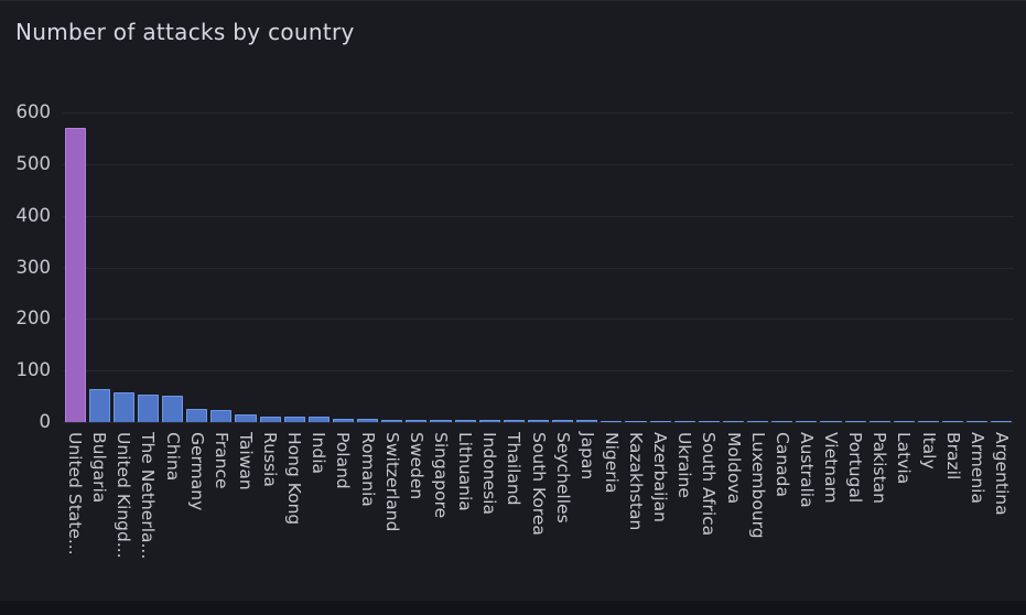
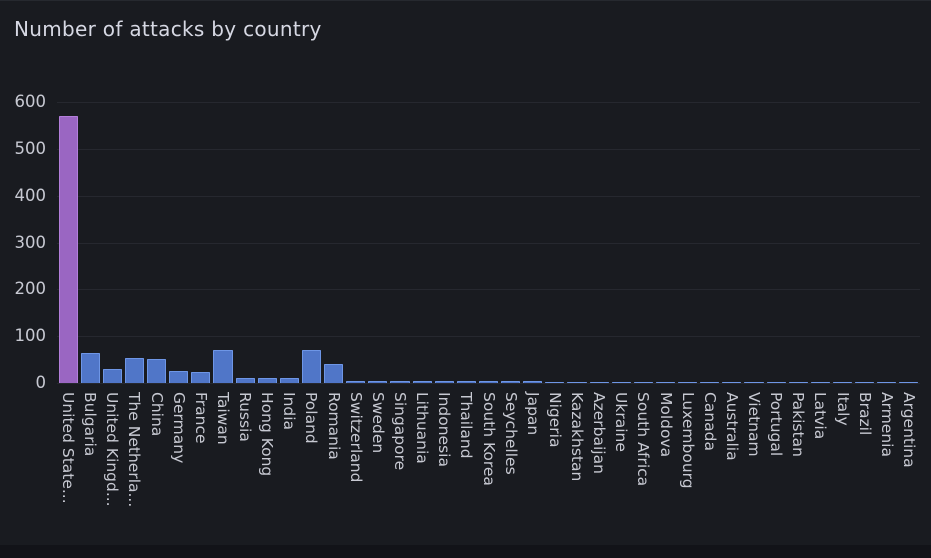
United Kingd...: 60 -> 30
Taiwan: 10 -> 70
Poland: 10 -> 70
Romania: 10 -> 40
